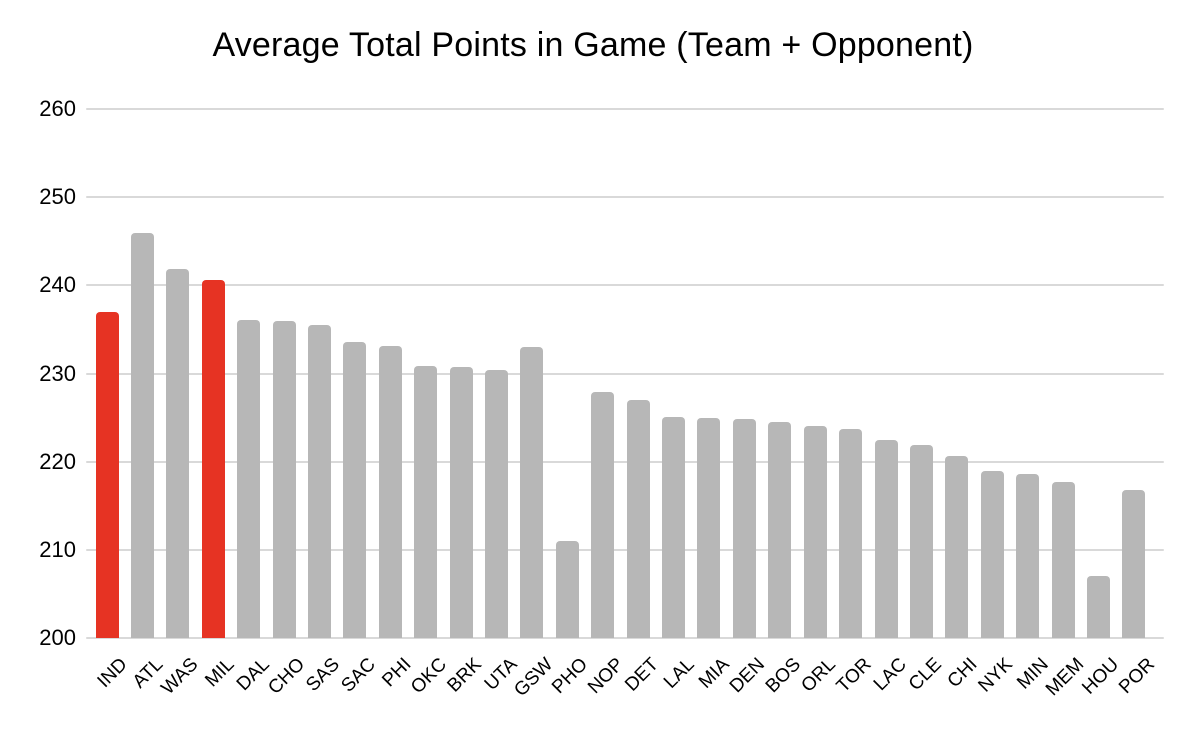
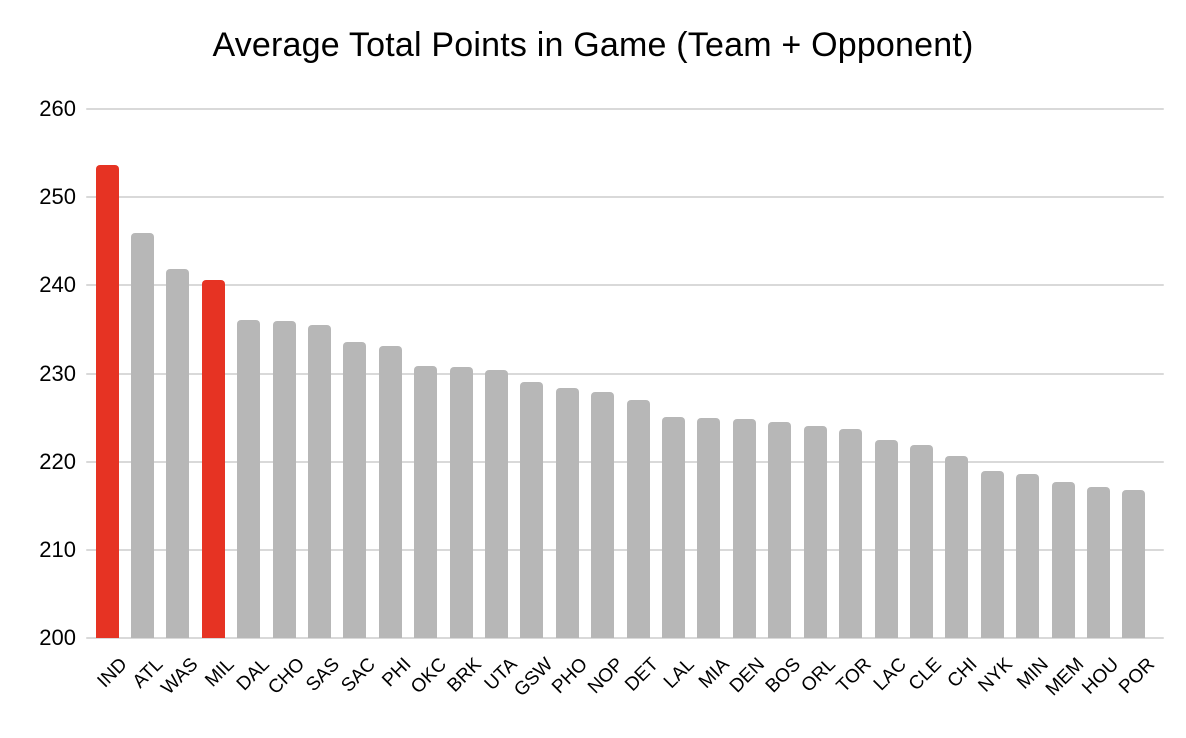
IND: 237 -> 254
GSW: 233 -> 229
PHO: 211 -> 228
HOU: 207 -> 217
